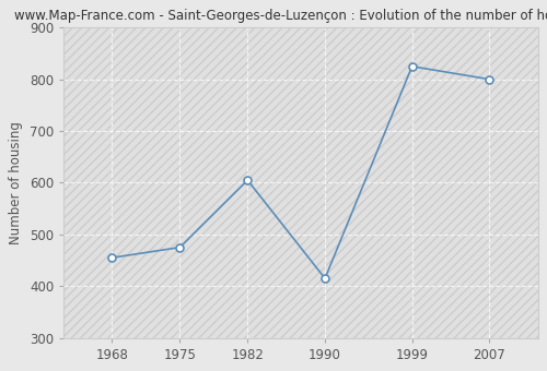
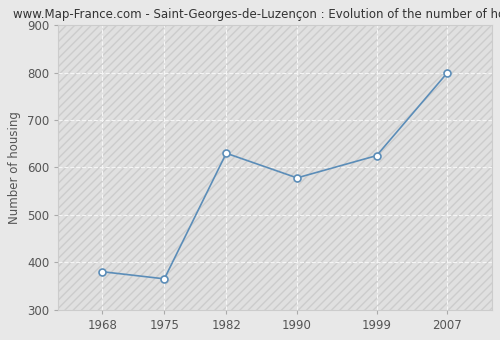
1968: 455 -> 380
1975: 475 -> 365
1982: 605 -> 630
1990: 415 -> 578
1999: 825 -> 625
